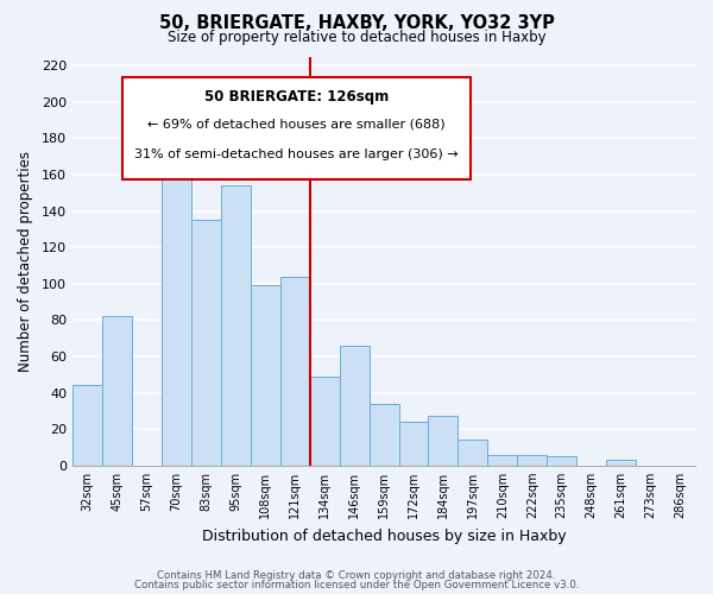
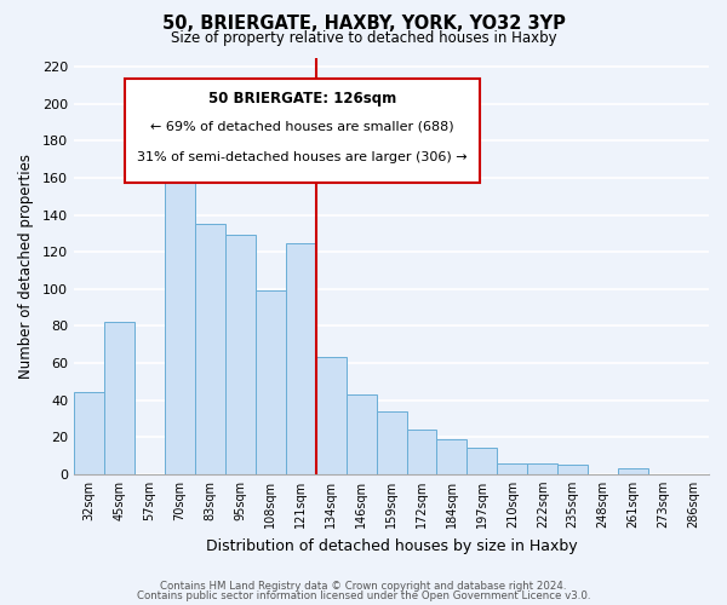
95sqm: 154 -> 129
121sqm: 104 -> 125
134sqm: 49 -> 63
146sqm: 66 -> 43
184sqm: 27 -> 19
